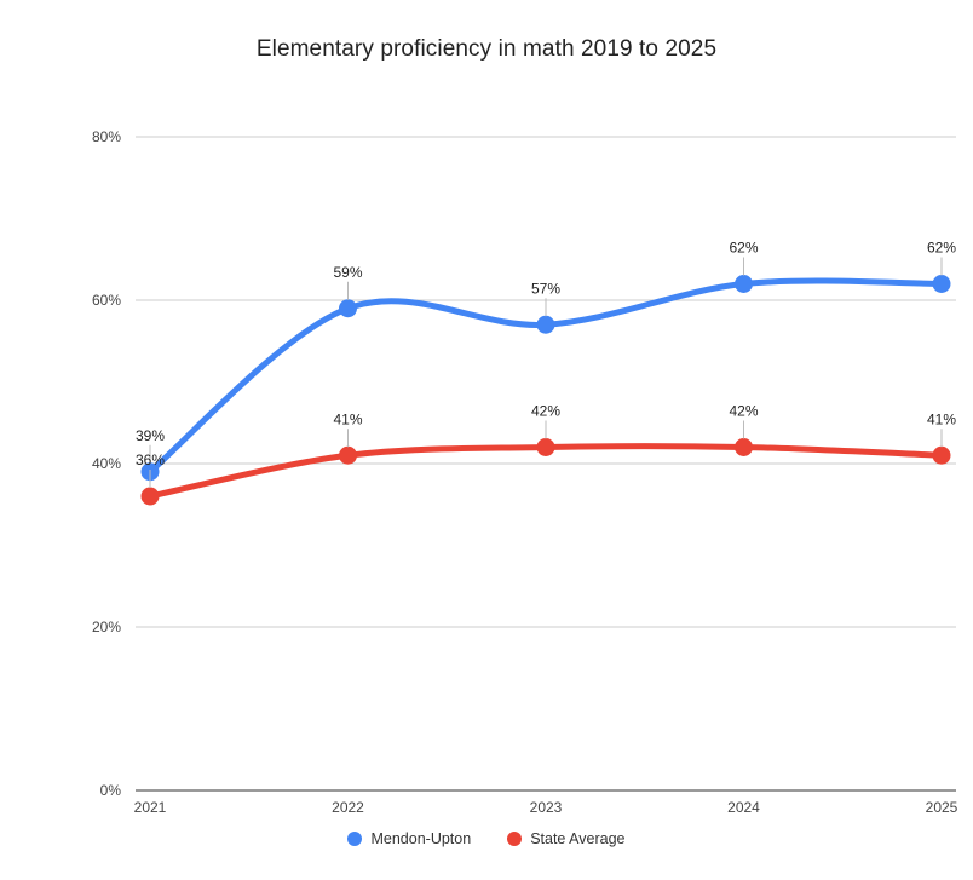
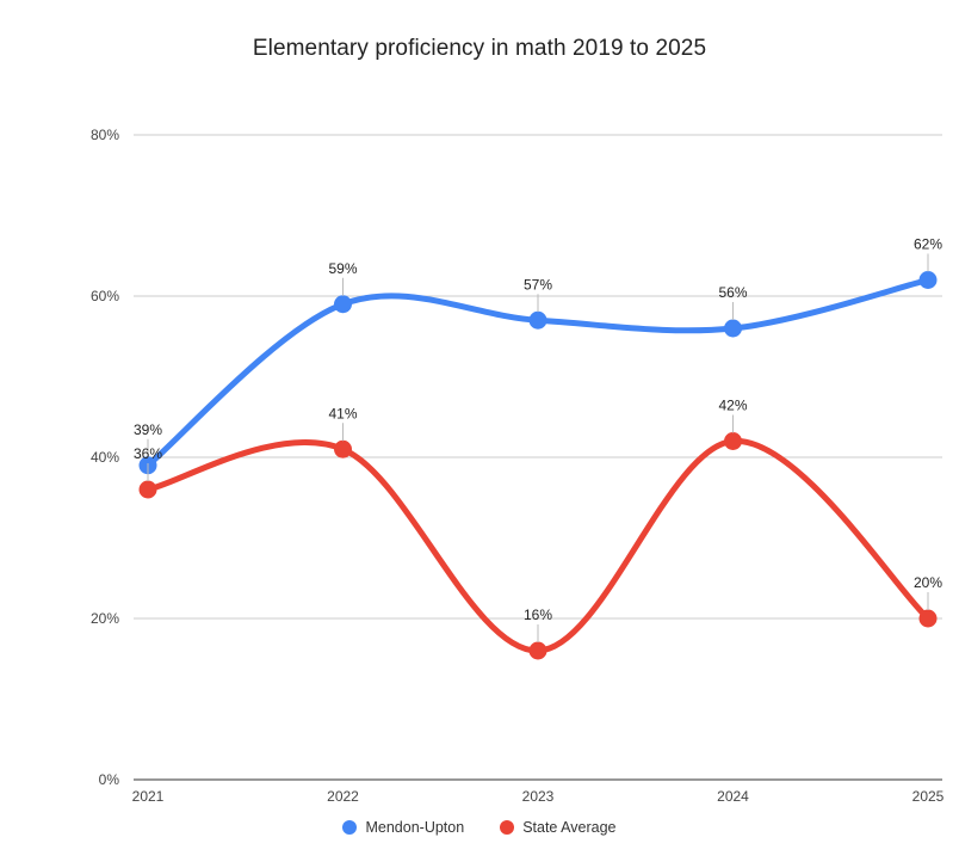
State Average/2023: 42% -> 16%
Mendon-Upton/2024: 62% -> 56%
State Average/2025: 41% -> 20%
